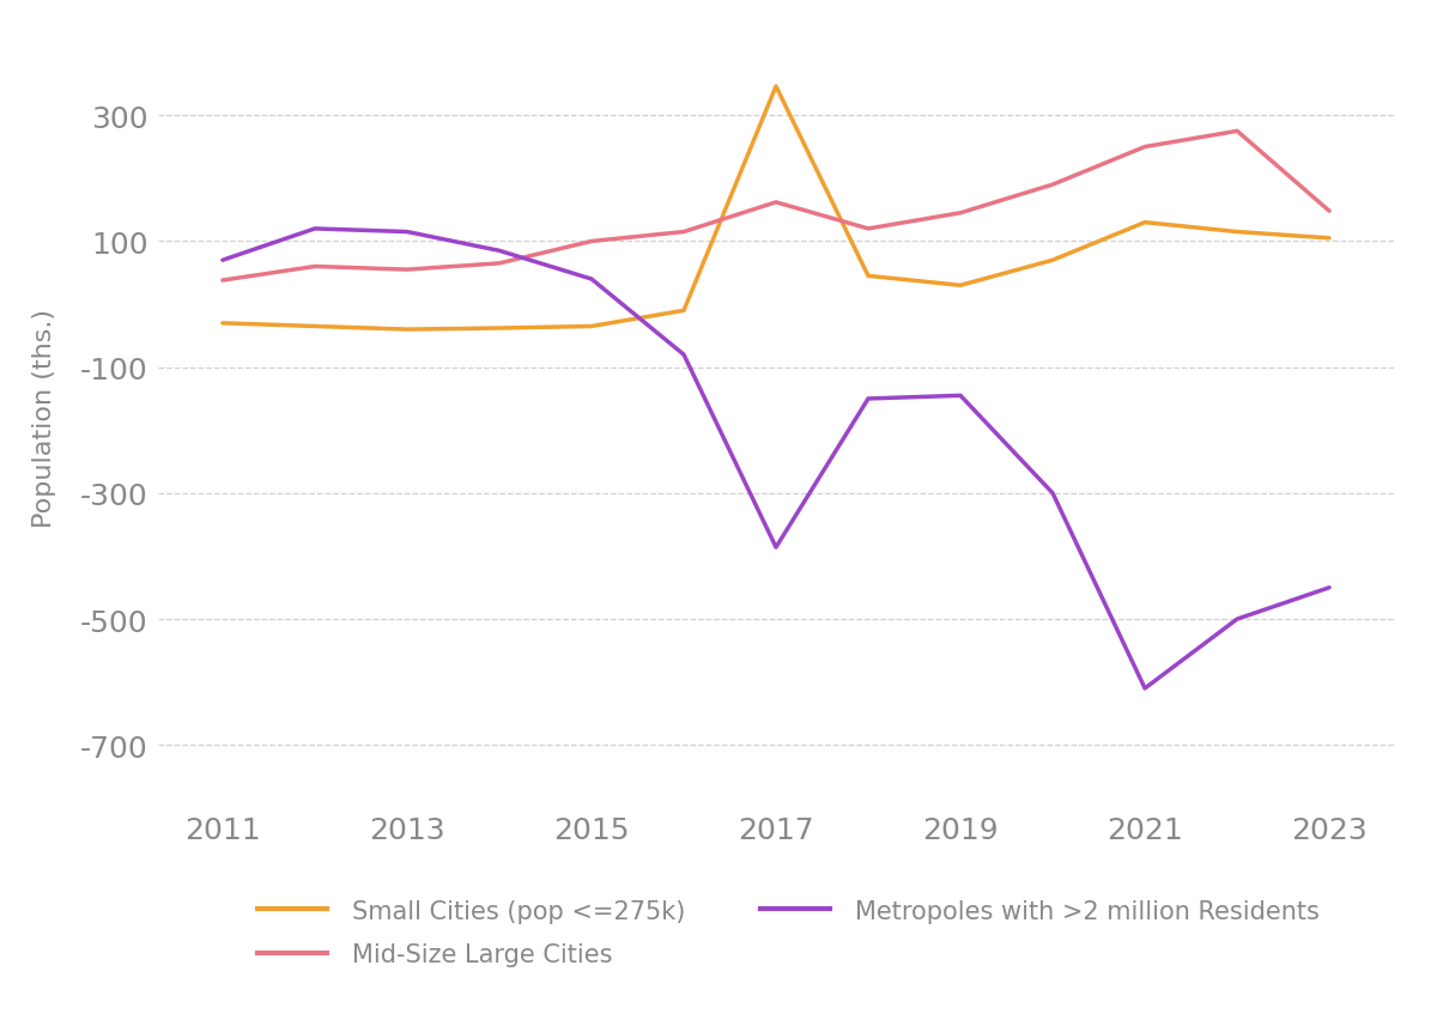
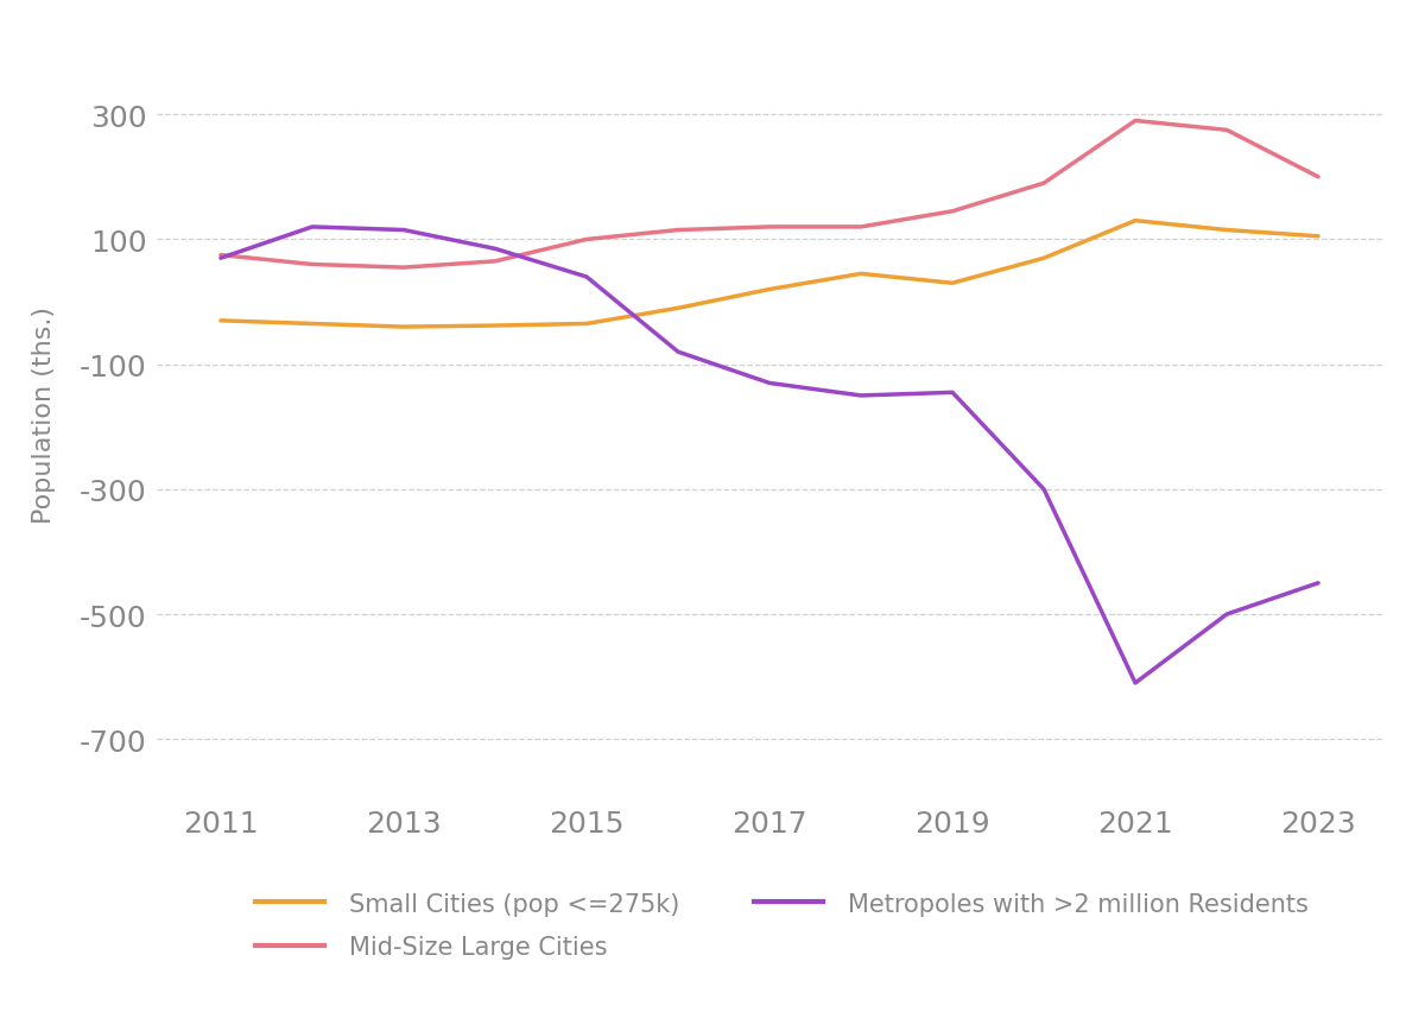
Mid-Size Large Cities/2011: 38 -> 75
Small Cities (pop <=275k)/2017: 346 -> 20
Mid-Size Large Cities/2017: 162 -> 120
Metropoles with >2 million Residents/2017: -386 -> -130
Mid-Size Large Cities/2021: 250 -> 290
Mid-Size Large Cities/2023: 148 -> 200
